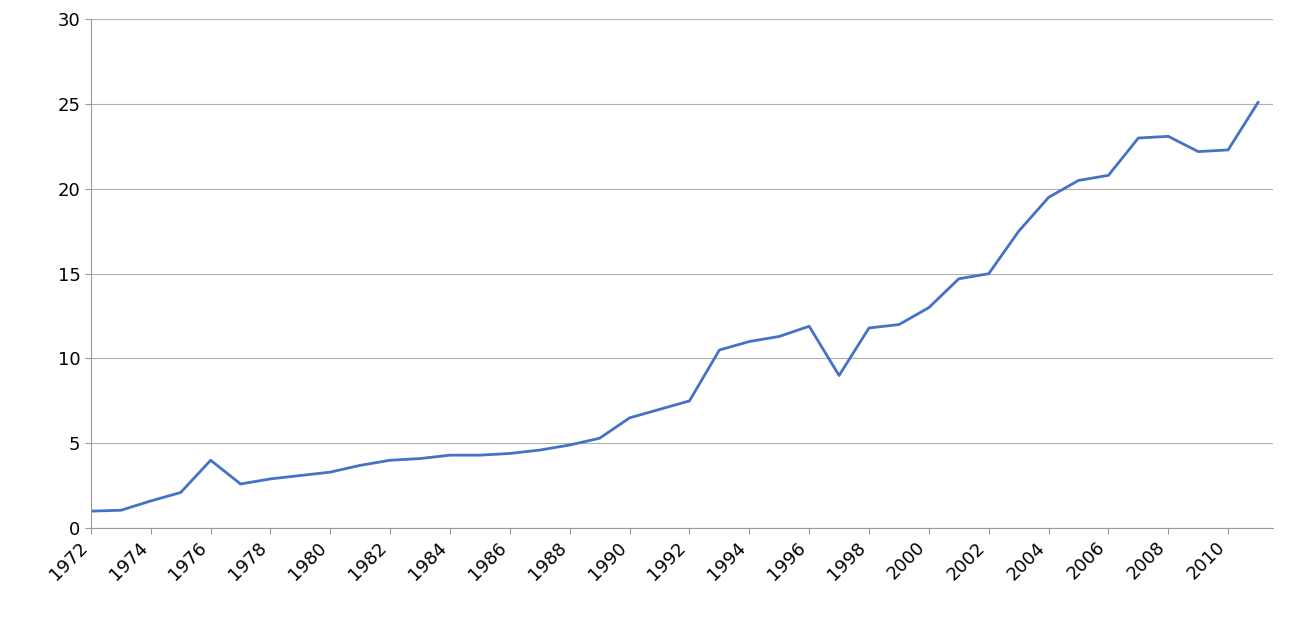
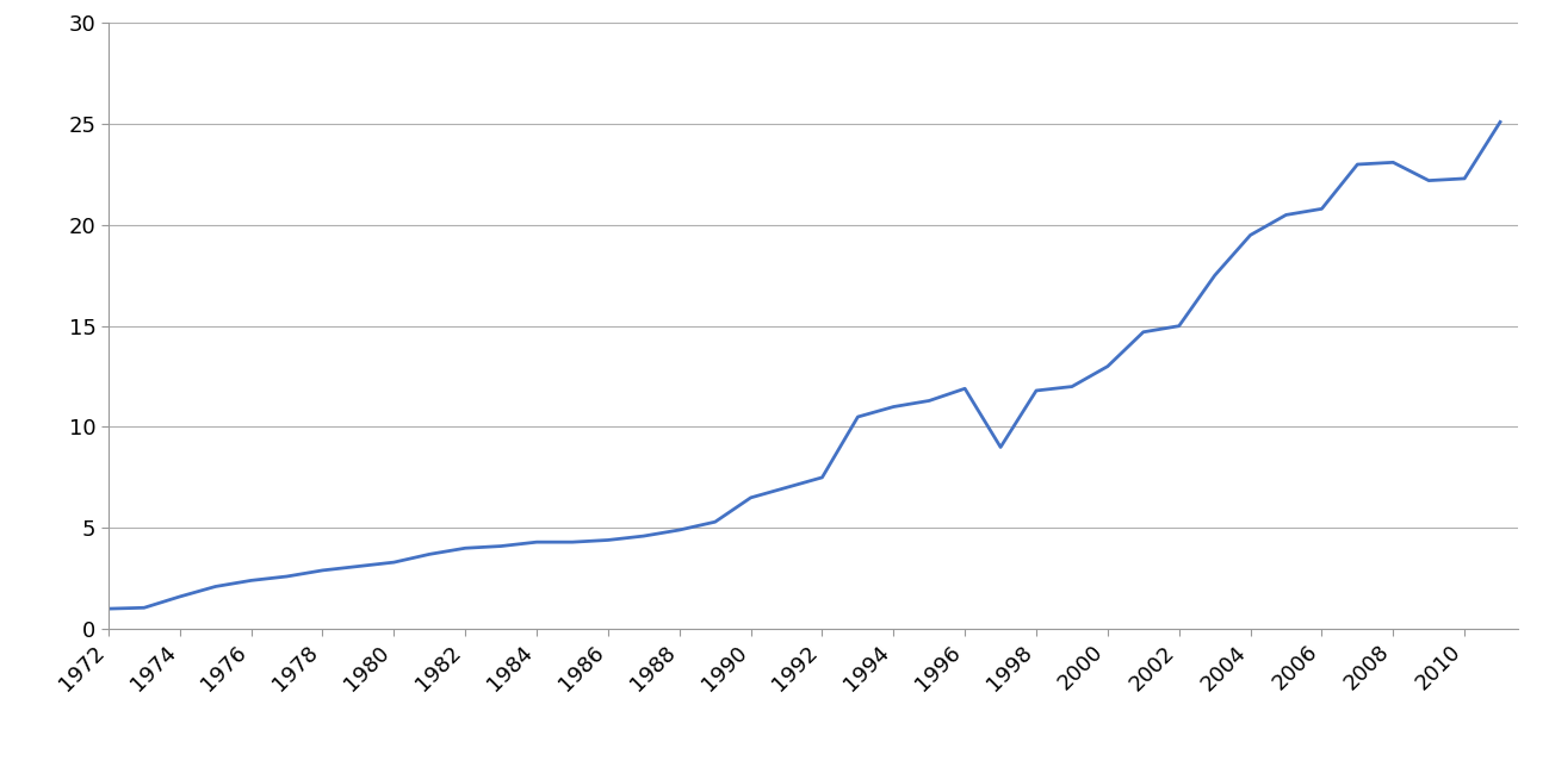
1976: 4.0 -> 2.4
